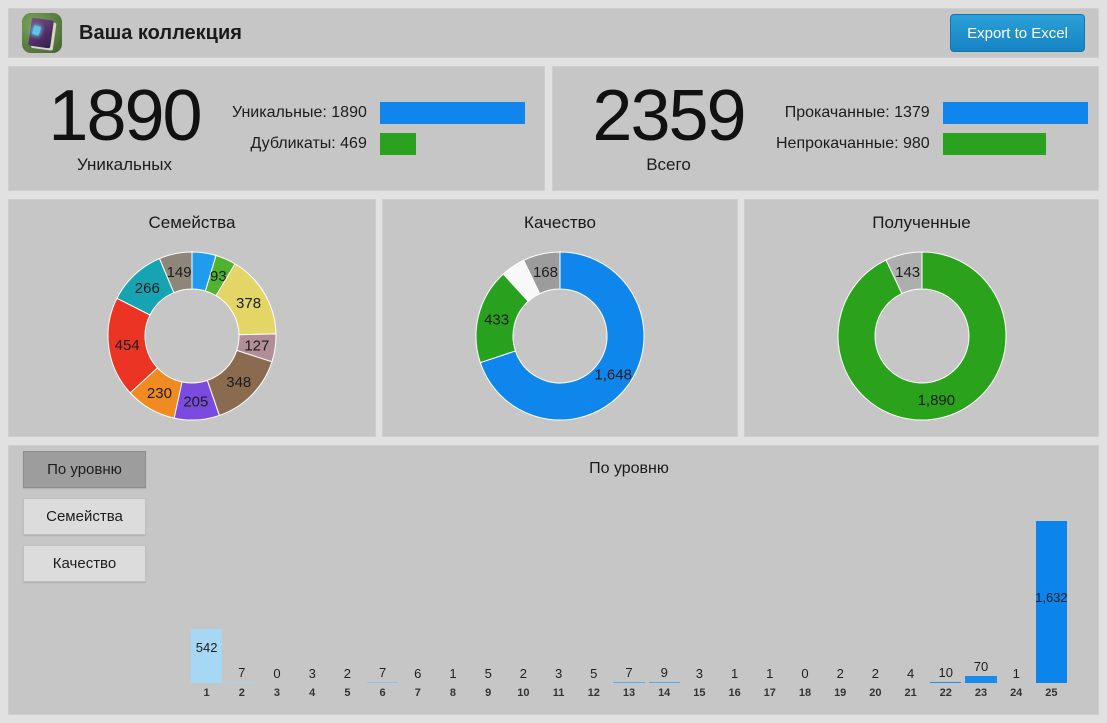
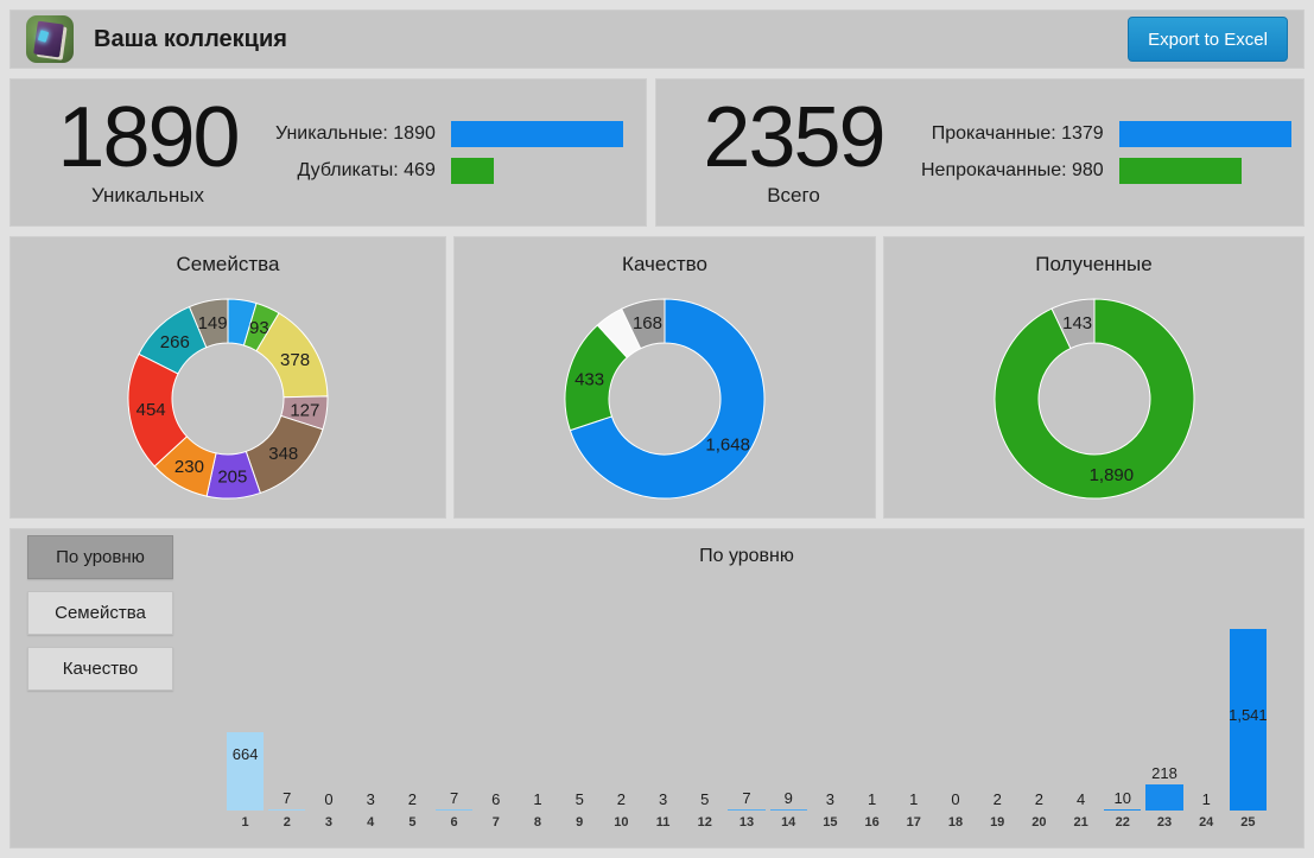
По уровню/1: 542 -> 664
По уровню/23: 70 -> 218
По уровню/25: 1,632 -> 1,541
